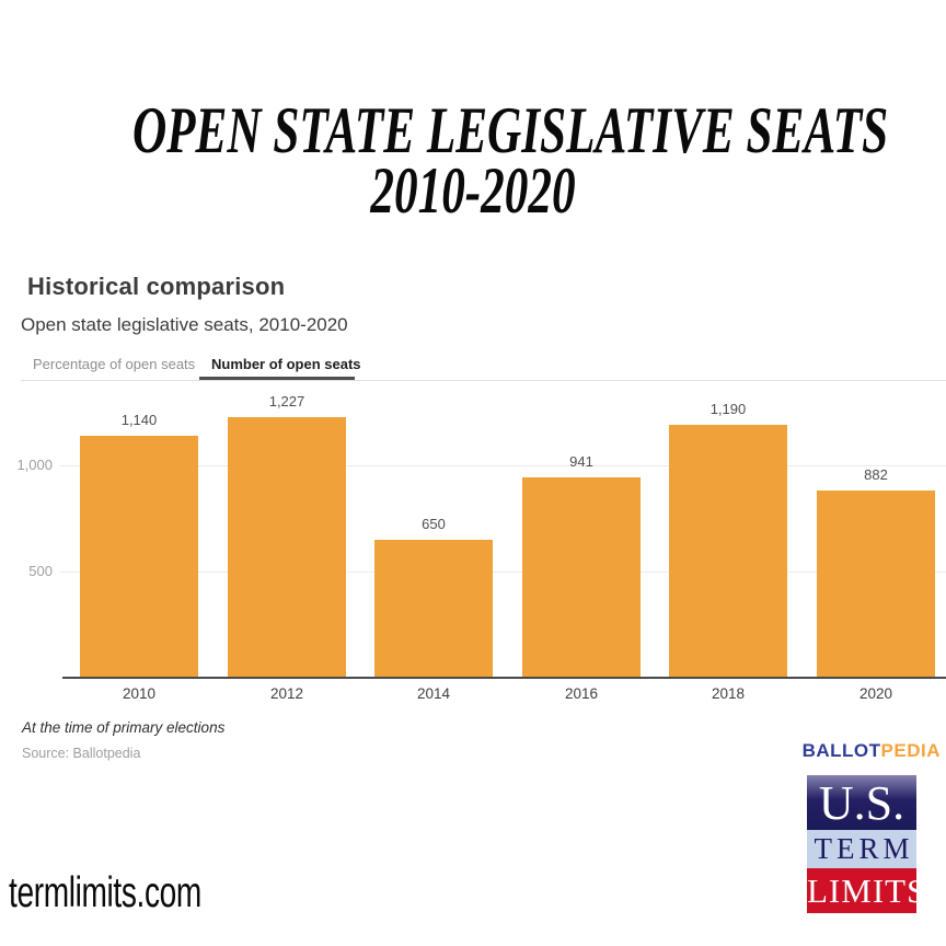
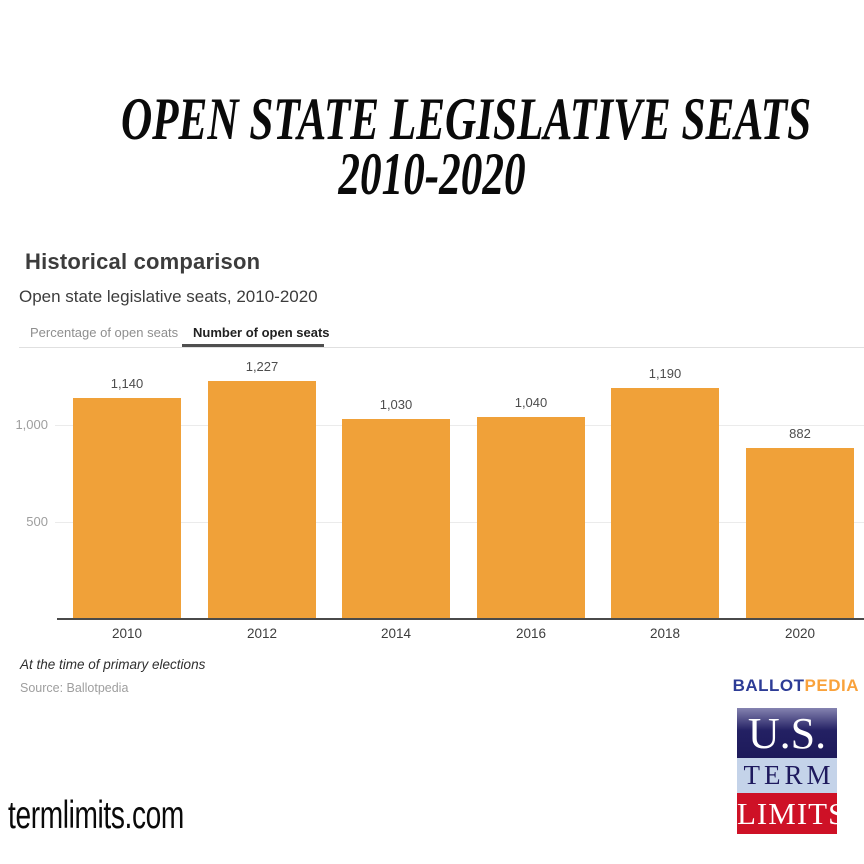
2014: 650 -> 1,030
2016: 941 -> 1,040
